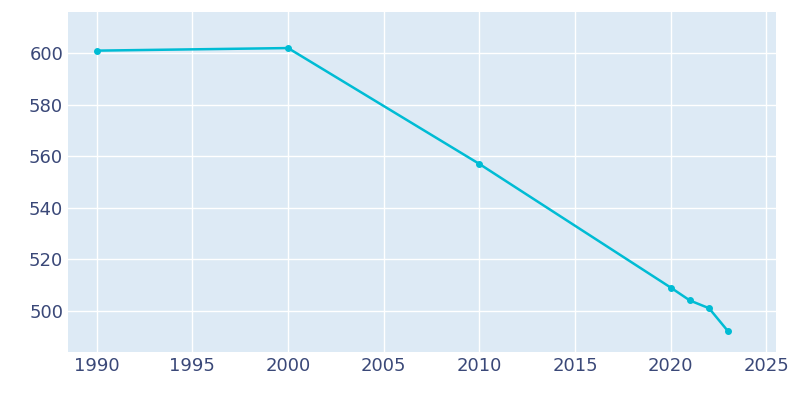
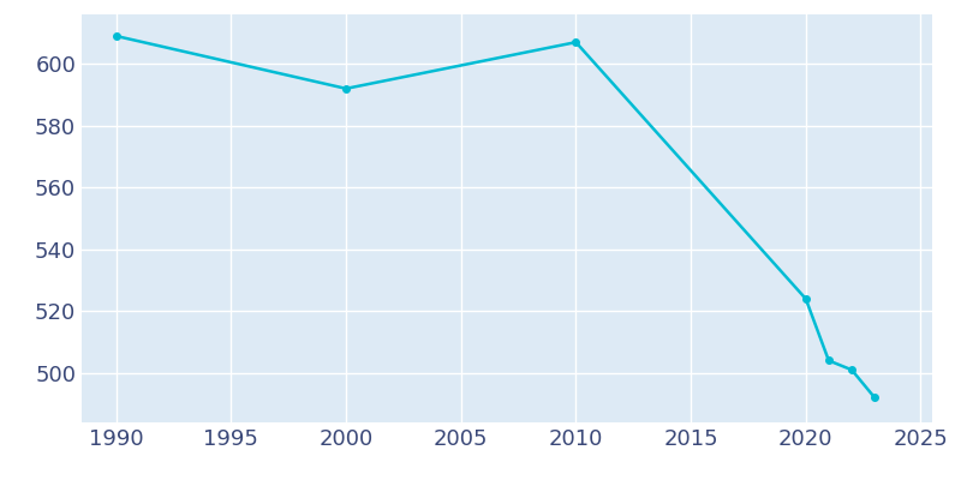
1990: 601 -> 609
2000: 602 -> 592
2010: 557 -> 607
2020: 509 -> 524
